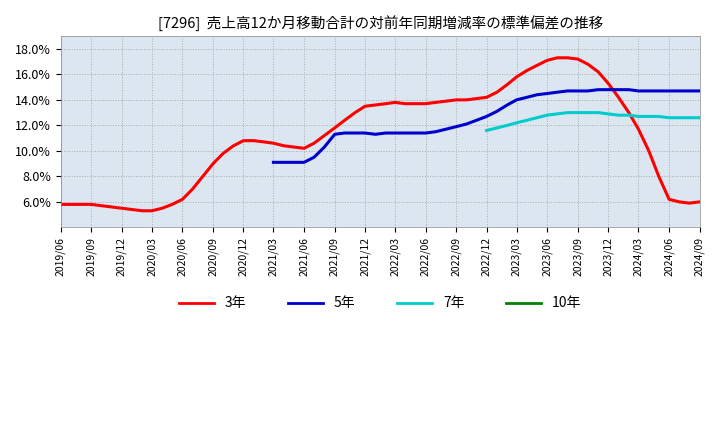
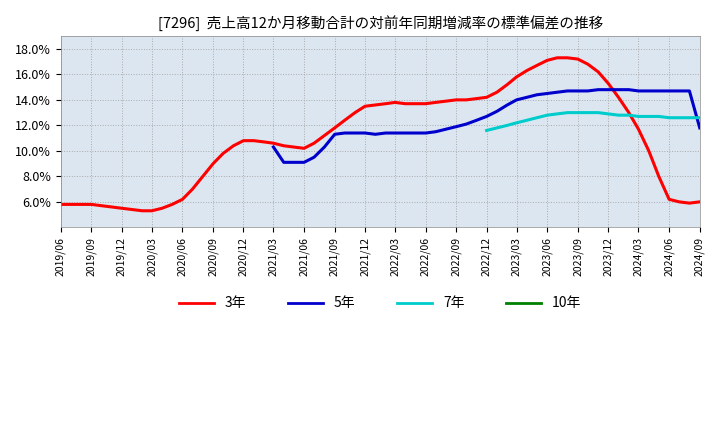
5年/2021/03: 9.1% -> 10.3%
5年/2024/09: 14.7% -> 11.8%
